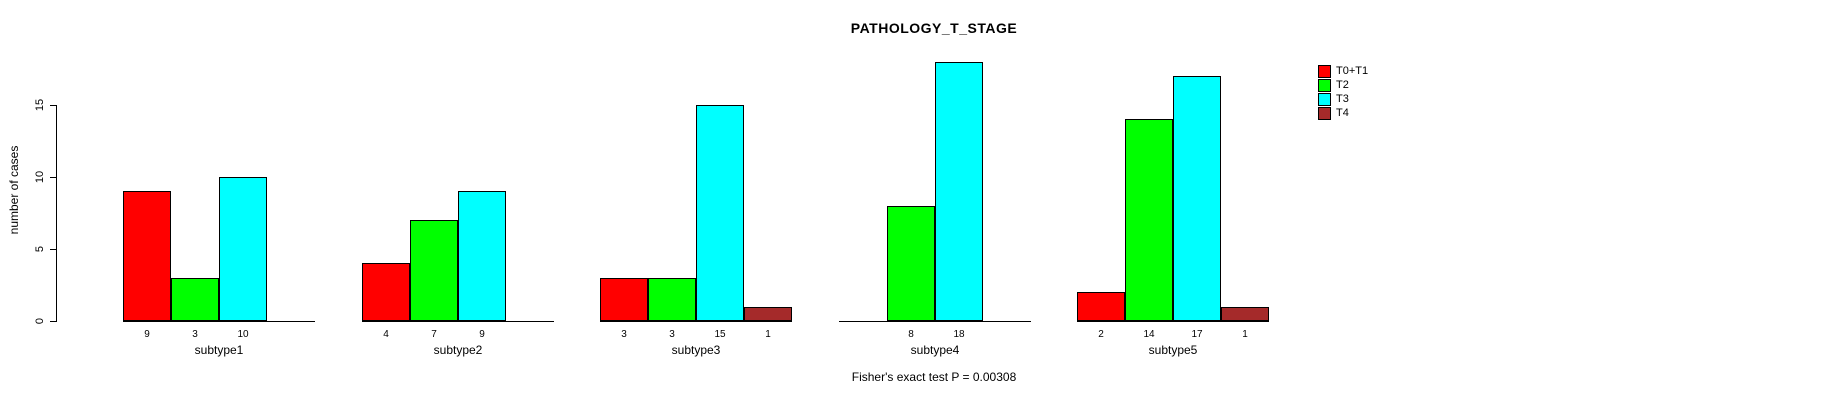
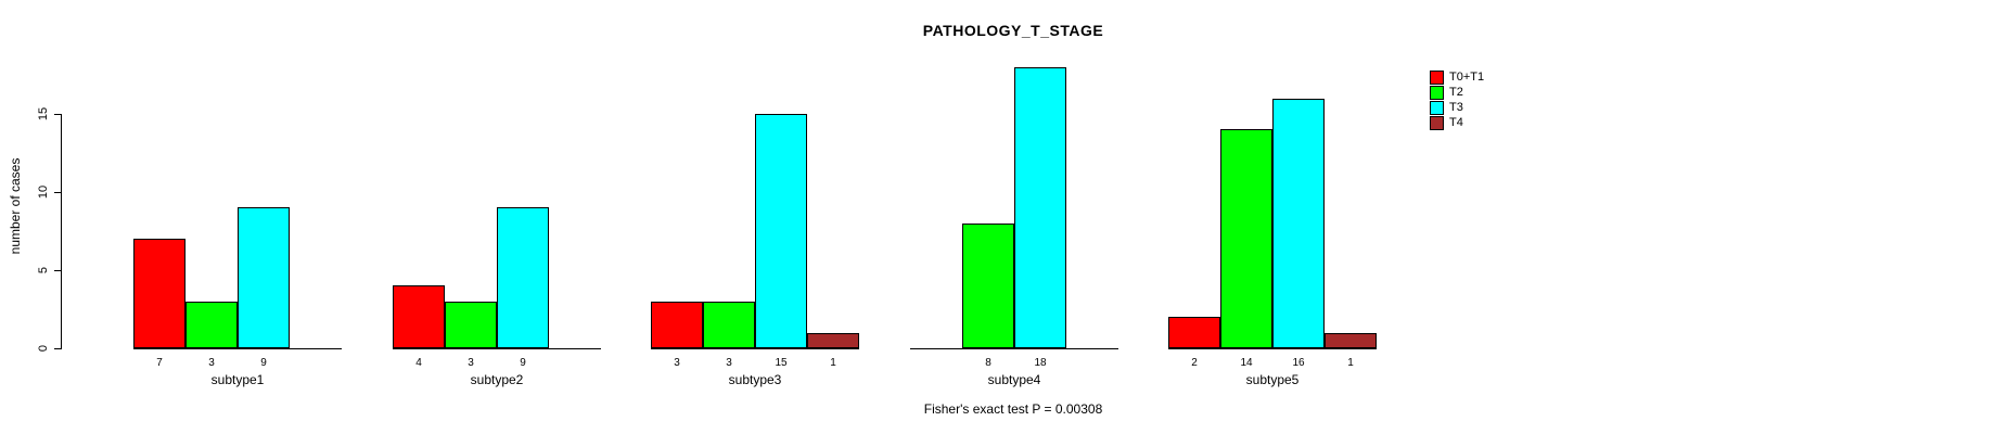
T0+T1/subtype1: 9 -> 7
T3/subtype1: 10 -> 9
T2/subtype2: 7 -> 3
T3/subtype5: 17 -> 16
